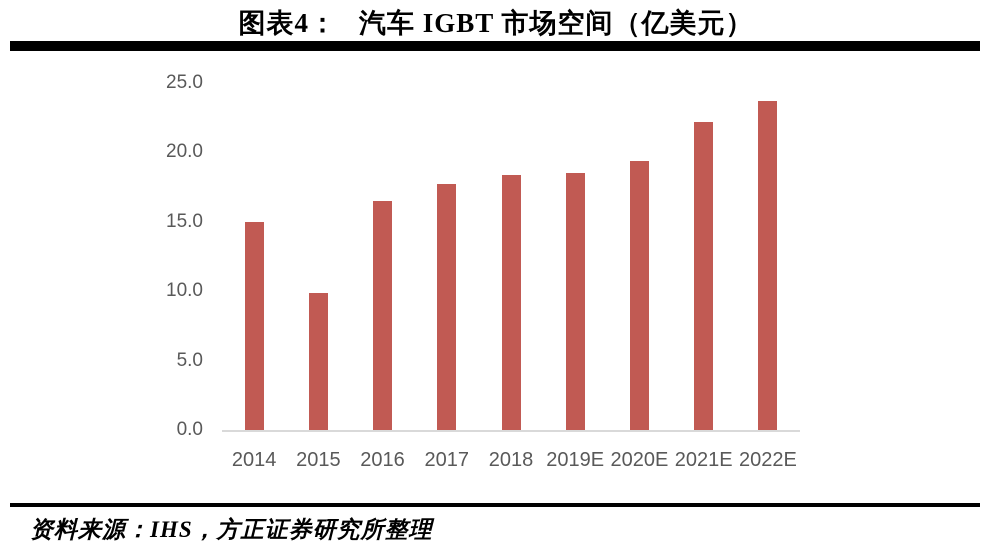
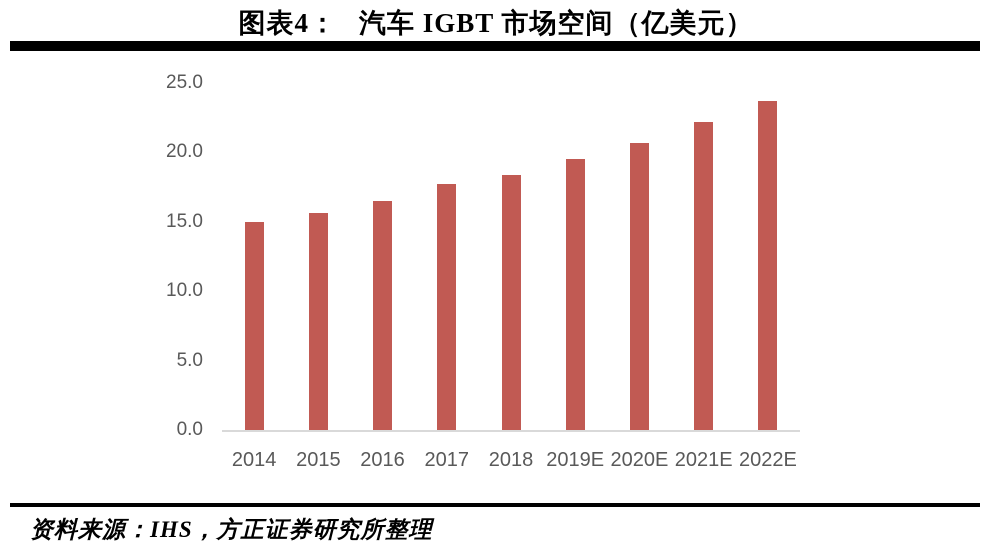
2015: 9.9 -> 15.6
2019E: 18.5 -> 19.5
2020E: 19.4 -> 20.7
